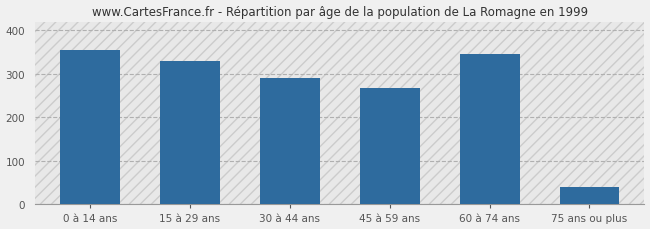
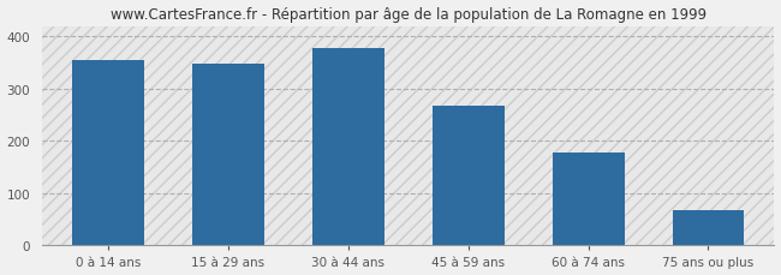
15 à 29 ans: 330 -> 348
30 à 44 ans: 290 -> 378
60 à 74 ans: 345 -> 178
75 ans ou plus: 40 -> 67
